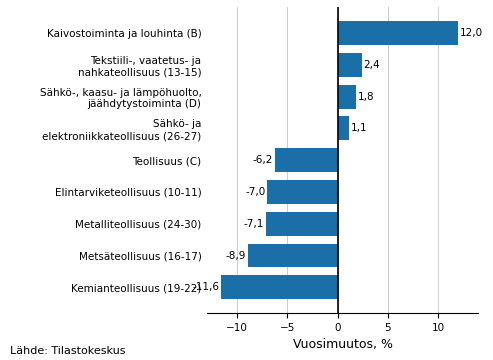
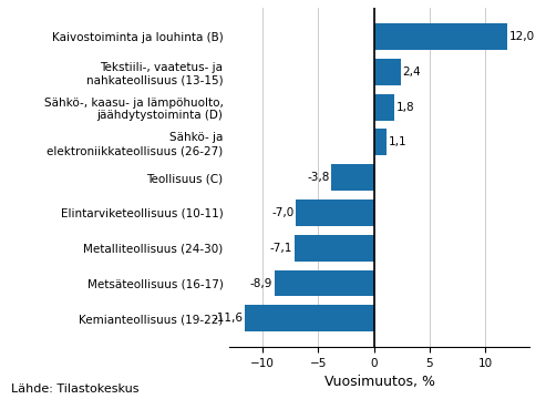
Teollisuus (C): -6,2 -> -3,8
